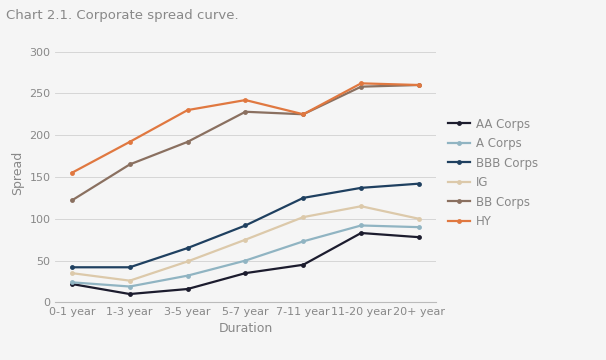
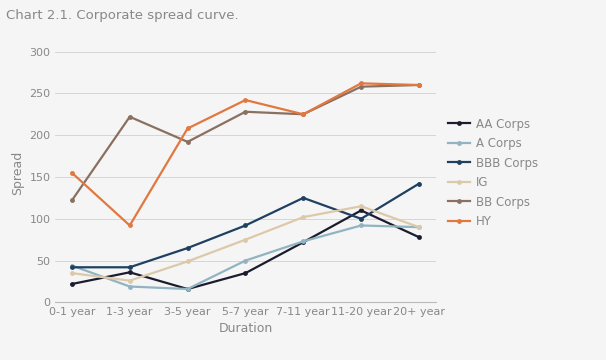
A Corps/0-1 year: 24 -> 44
AA Corps/1-3 year: 10 -> 36
BB Corps/1-3 year: 165 -> 222
HY/1-3 year: 192 -> 92
A Corps/3-5 year: 32 -> 16
HY/3-5 year: 230 -> 208
AA Corps/7-11 year: 45 -> 72
AA Corps/11-20 year: 83 -> 110
BBB Corps/11-20 year: 137 -> 100
IG/20+ year: 100 -> 90
